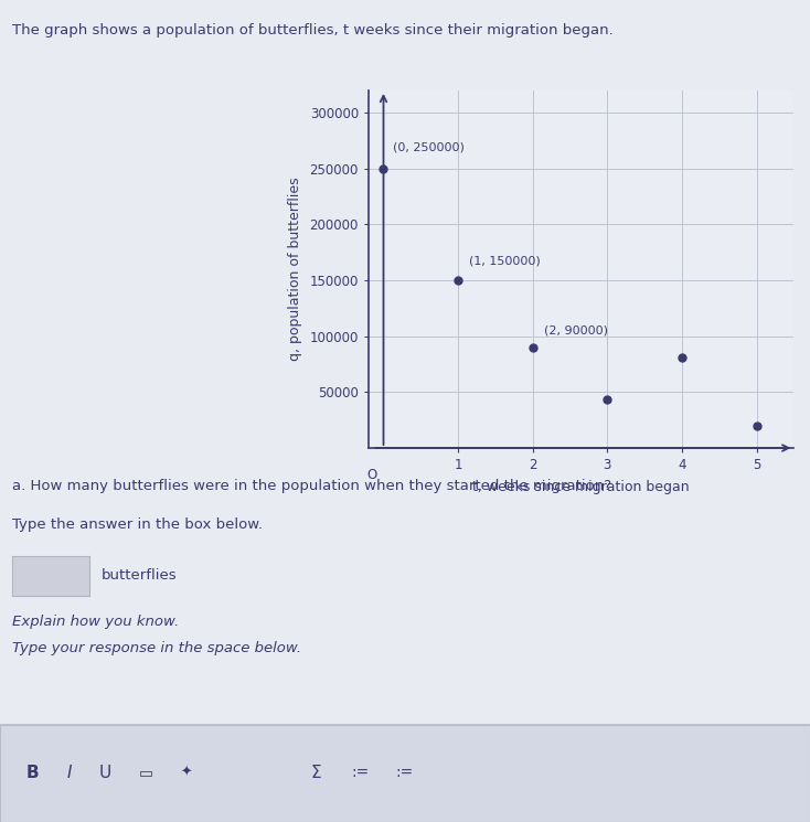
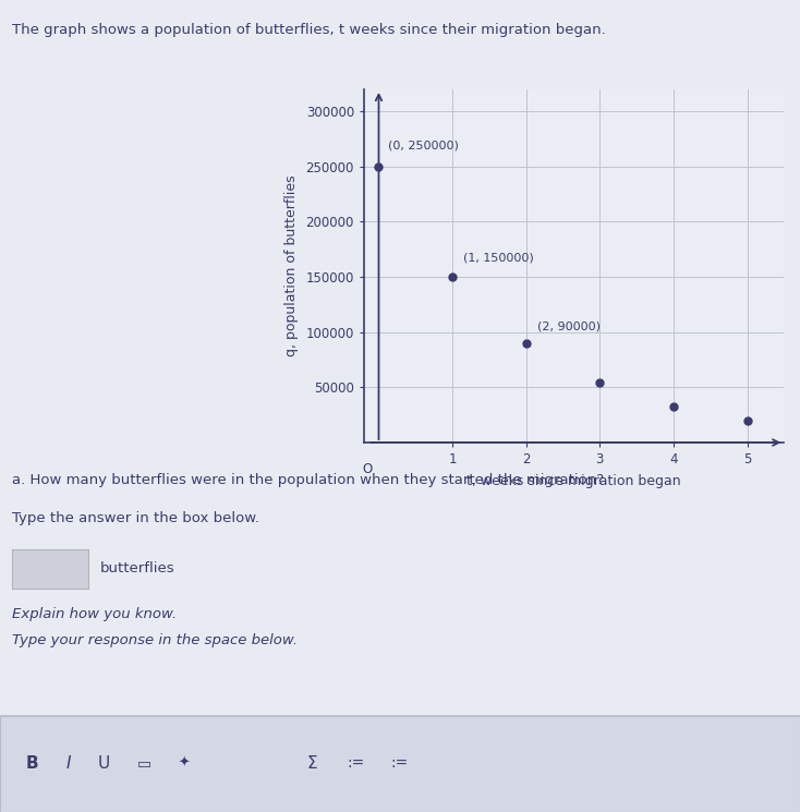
3: 43000 -> 54000
4: 81000 -> 32000
